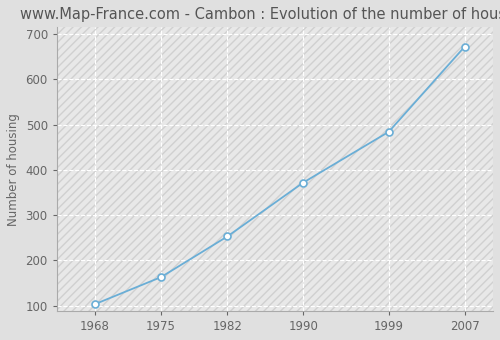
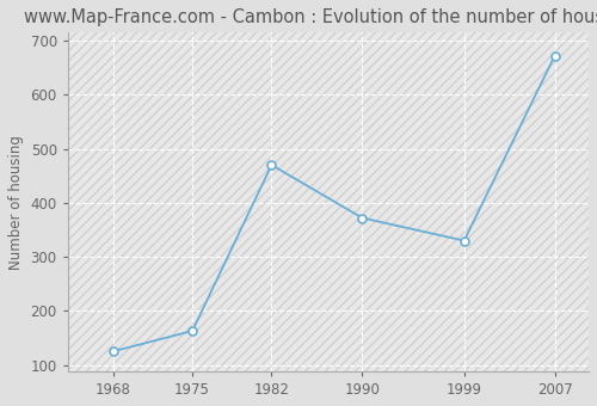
1968: 103 -> 125
1982: 253 -> 470
1999: 484 -> 330
